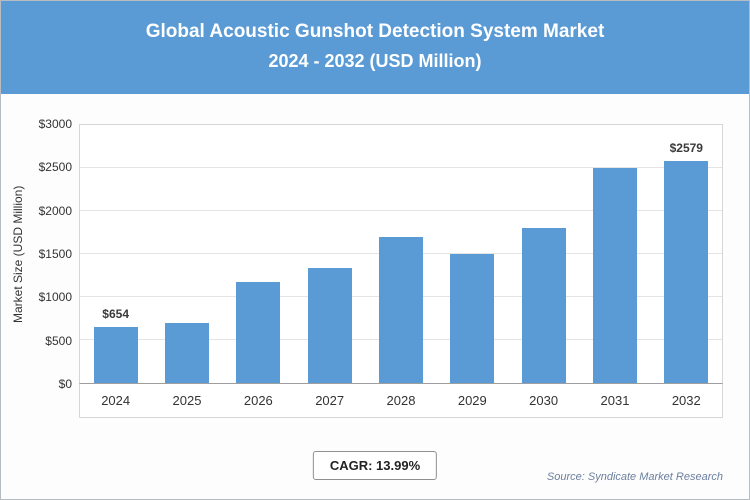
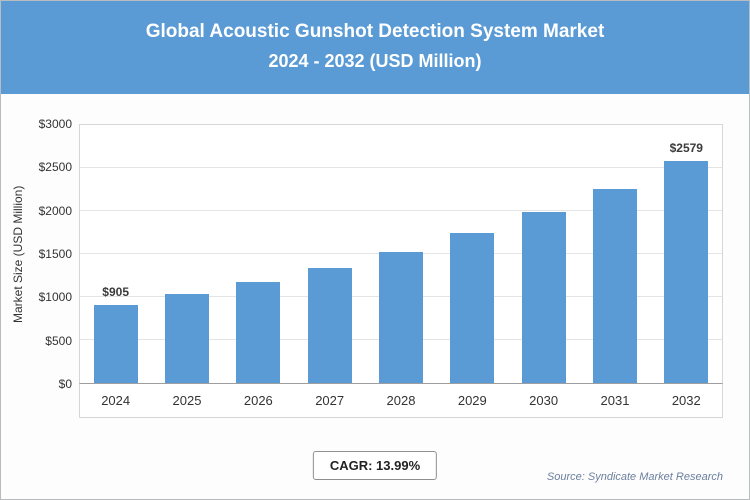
2024: $654 -> $905
2025: $700 -> $1000
2028: $1700 -> $1500
2029: $1500 -> $1700
2030: $1800 -> $2000
2031: $2500 -> $2300
